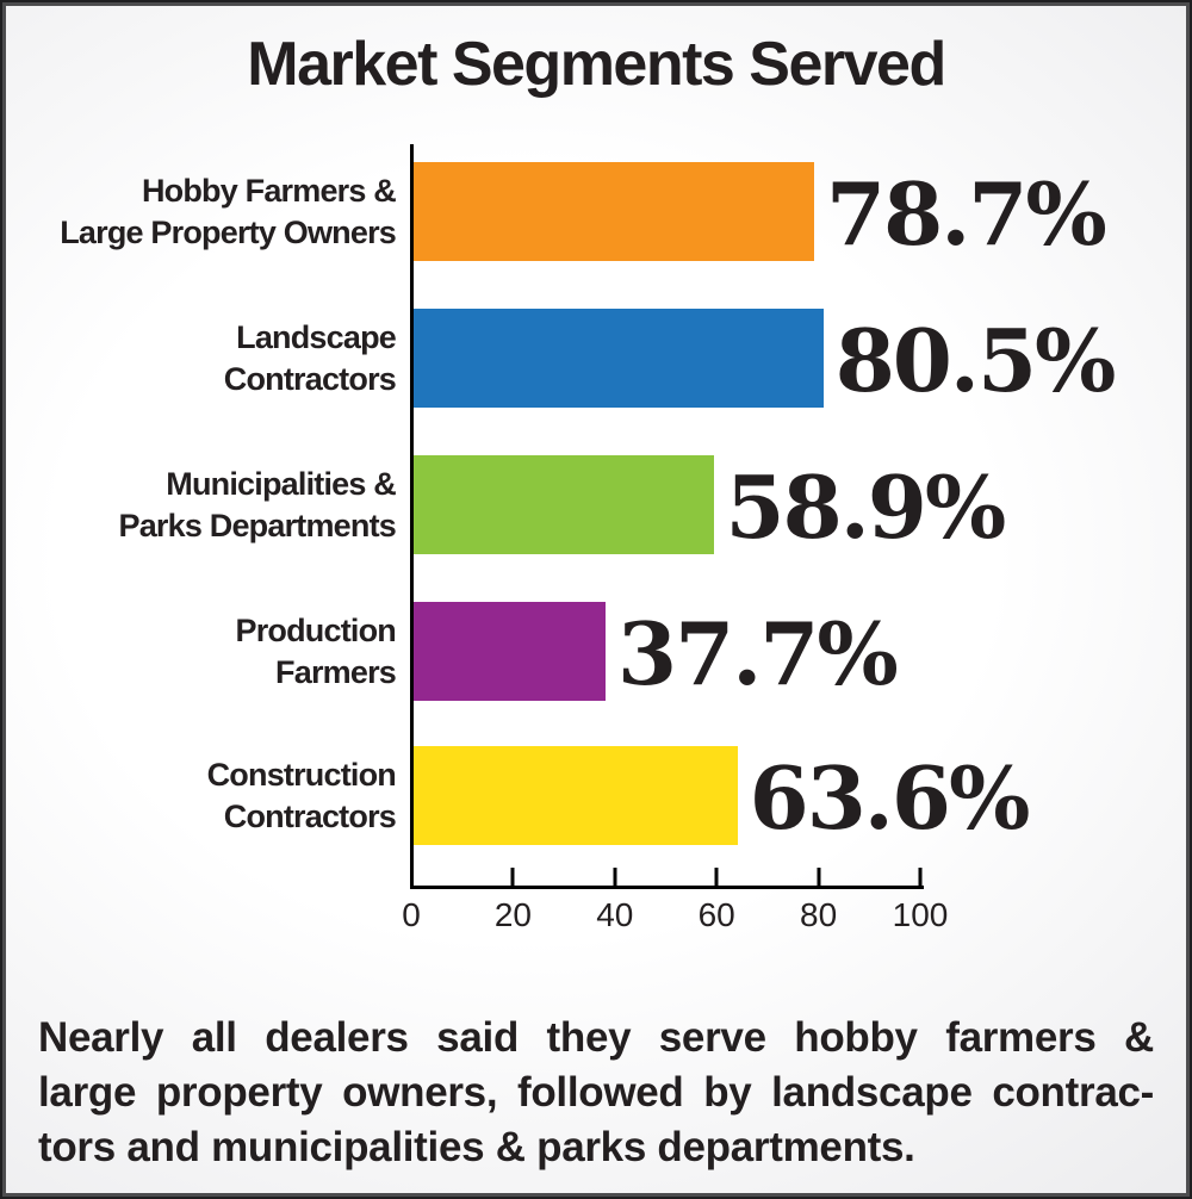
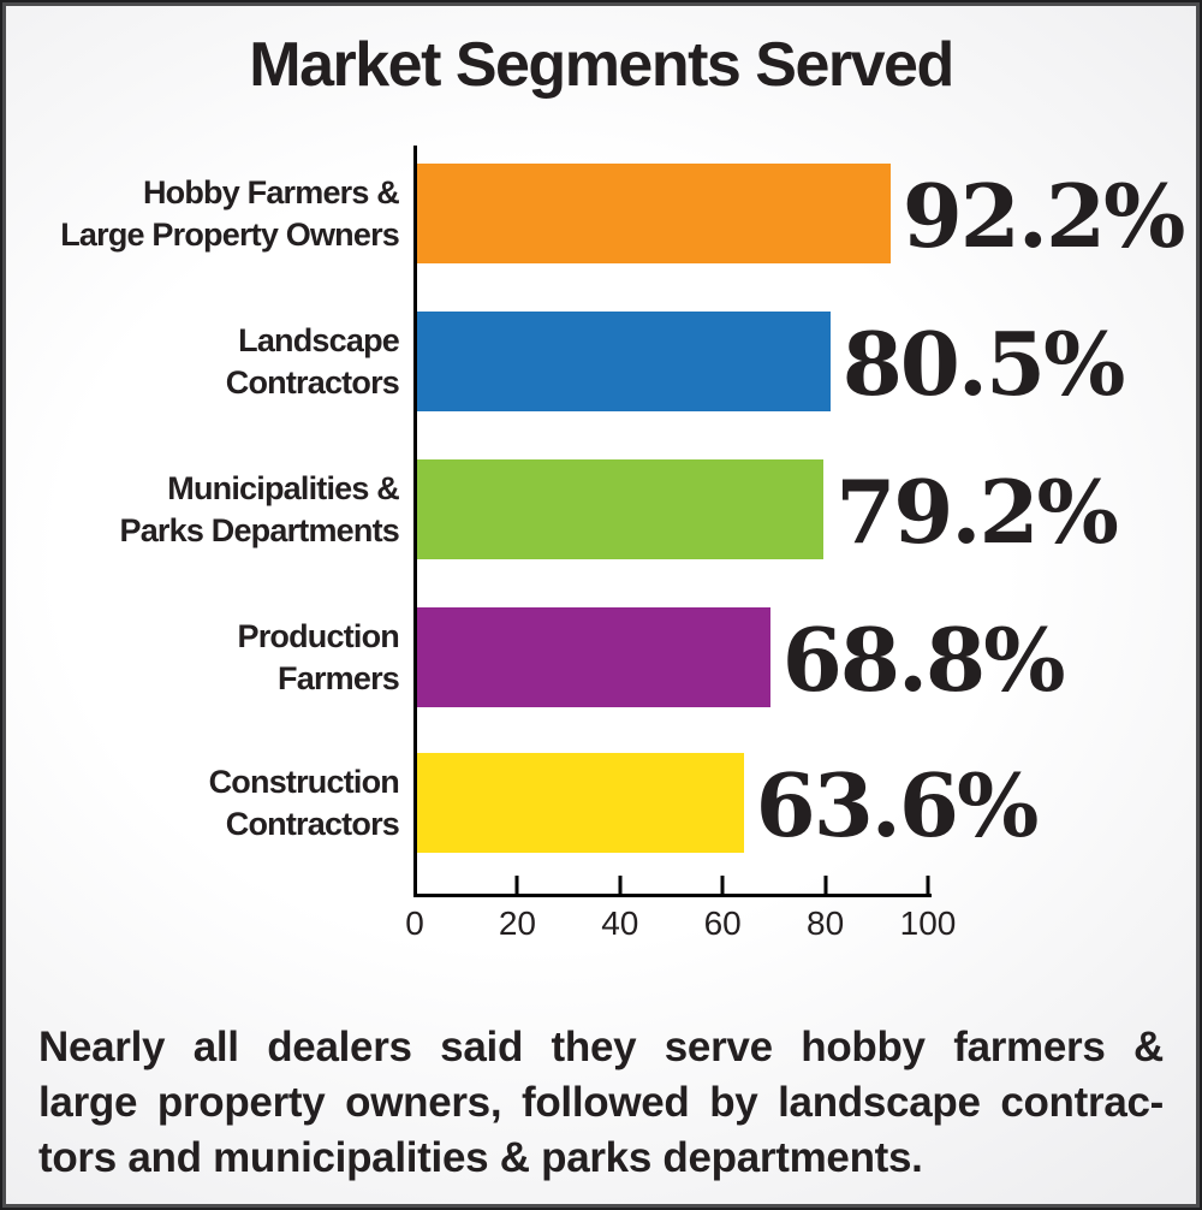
Hobby Farmers & Large Property Owners: 78.7% -> 92.2%
Municipalities & Parks Departments: 58.9% -> 79.2%
Production Farmers: 37.7% -> 68.8%
